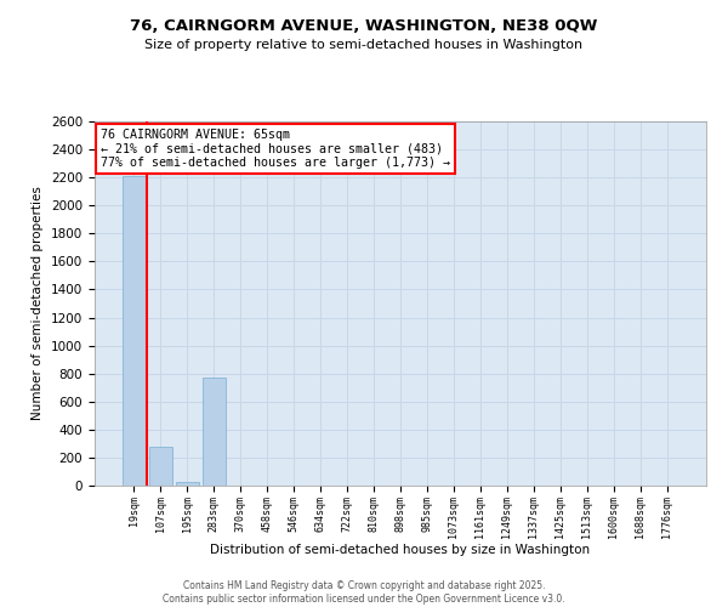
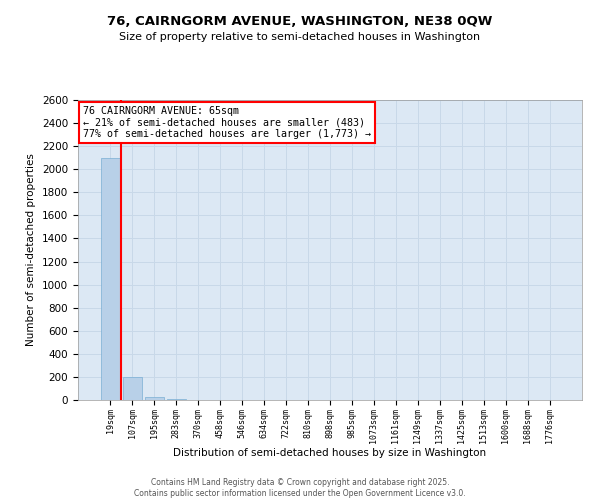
19sqm: 2210 -> 2100
107sqm: 280 -> 200
283sqm: 770 -> 0
